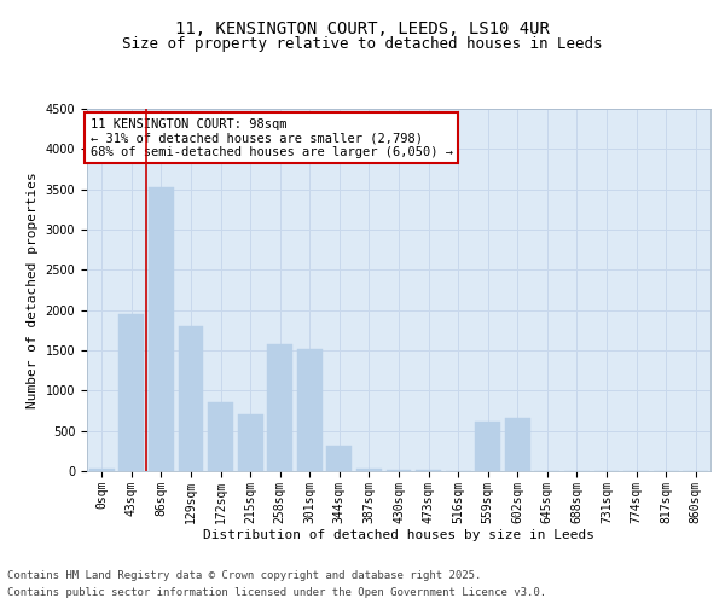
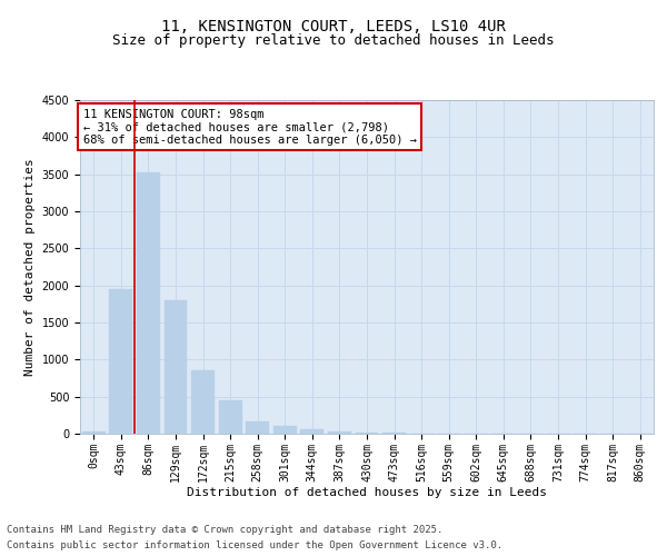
215sqm: 700 -> 450
258sqm: 1580 -> 160
301sqm: 1520 -> 100
344sqm: 320 -> 60
559sqm: 620 -> 0
602sqm: 660 -> 0
